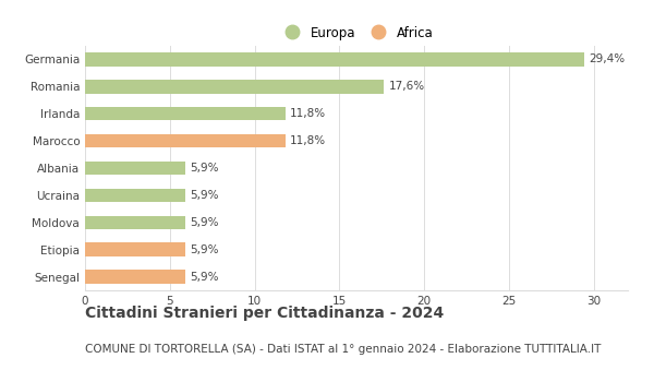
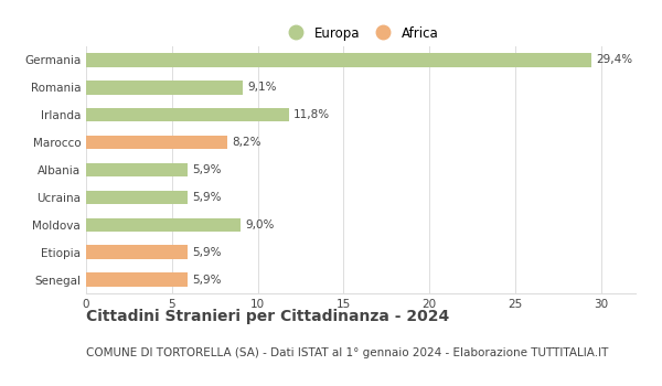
Romania: 17,6% -> 9,1%
Marocco: 11,8% -> 8,2%
Moldova: 5,9% -> 9,0%
